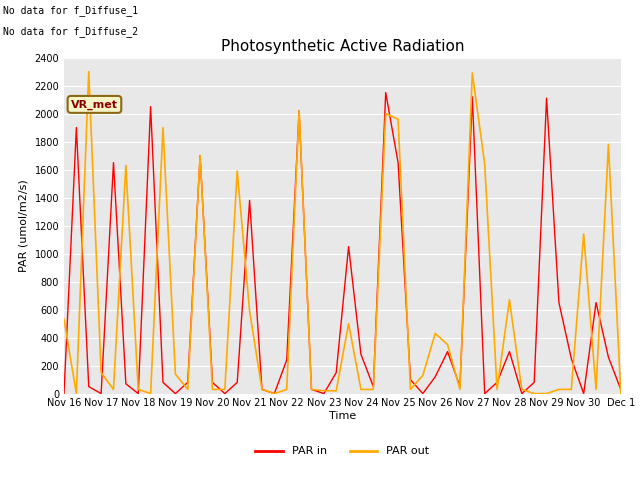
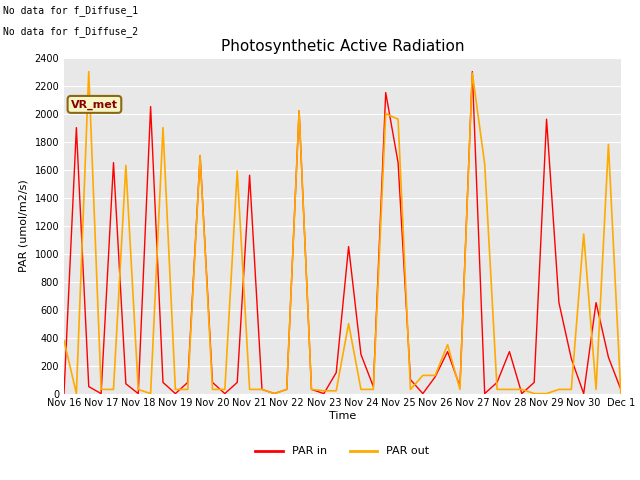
PAR out/Nov 16: 530 -> 380
PAR out/Nov 17: 150 -> 30
PAR out/Nov 19: 140 -> 30
PAR in/Nov 21: 1380 -> 1560
PAR out/Nov 21: 590 -> 30
PAR in/Nov 22: 240 -> 30
PAR out/Nov 26: 430 -> 130
PAR in/Nov 27: 2120 -> 2300
PAR out/Nov 28: 670 -> 30
PAR in/Nov 29: 2110 -> 1960
